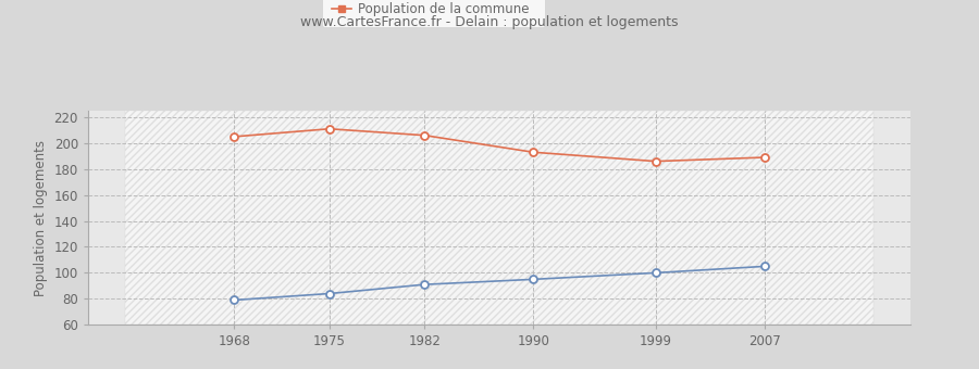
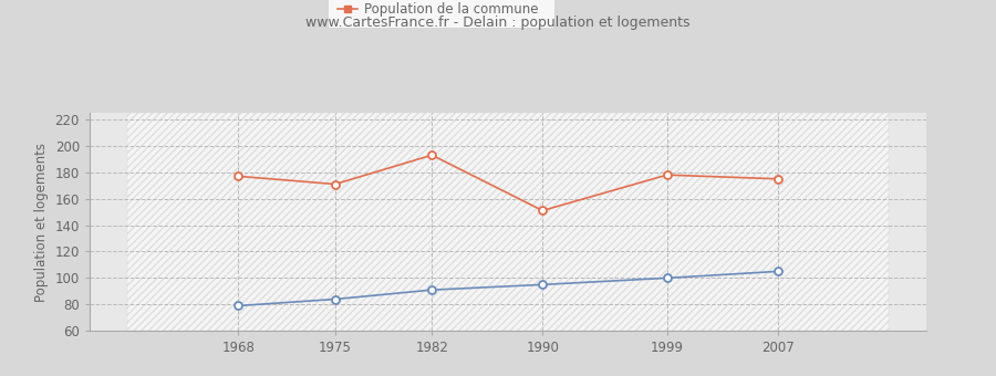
Population de la commune/1968: 205 -> 177
Population de la commune/1975: 211 -> 171
Population de la commune/1982: 206 -> 193
Population de la commune/1990: 193 -> 151
Population de la commune/1999: 186 -> 178
Population de la commune/2007: 189 -> 175
